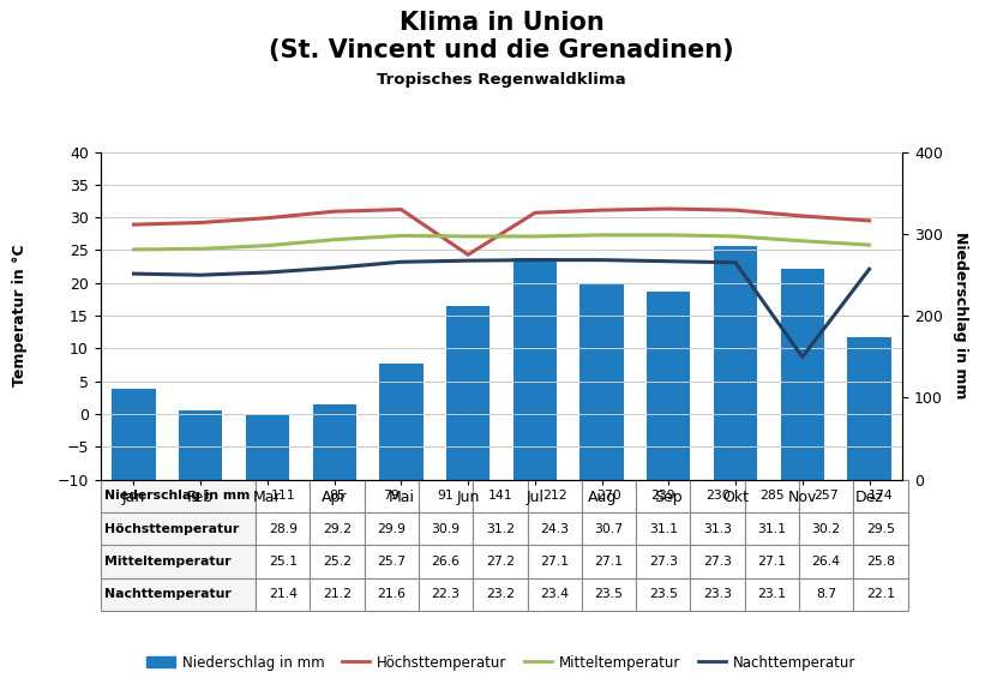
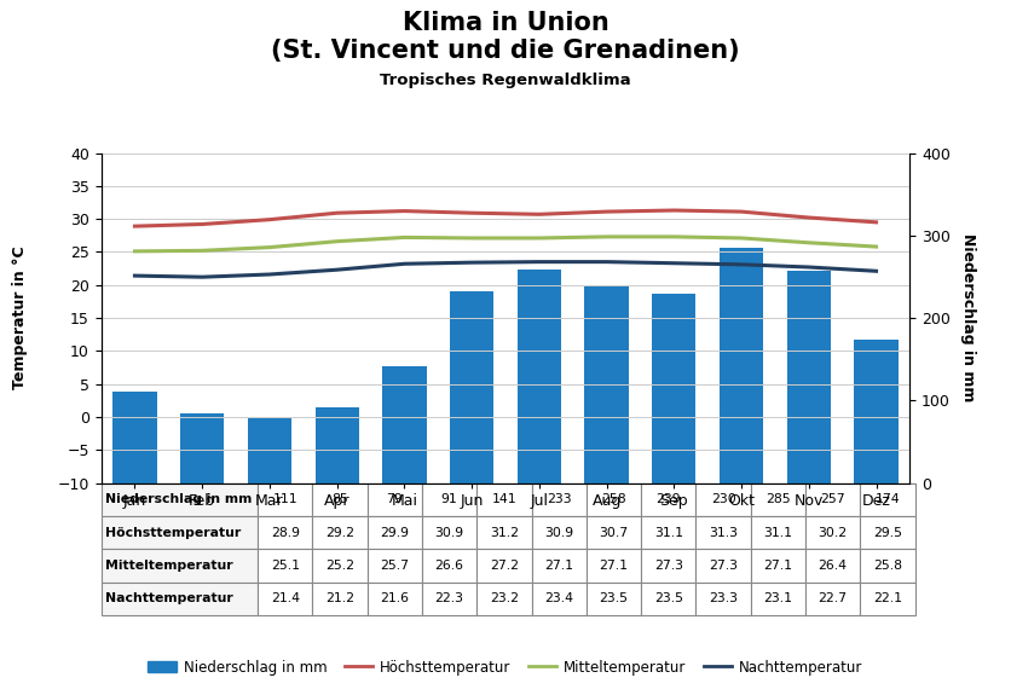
Niederschlag in mm/Jun: 212 -> 233
Höchsttemperatur/Jun: 24.3 -> 30.9
Niederschlag in mm/Jul: 270 -> 258
Nachttemperatur/Nov: 8.7 -> 22.7
